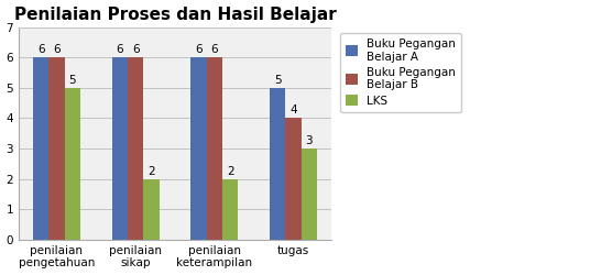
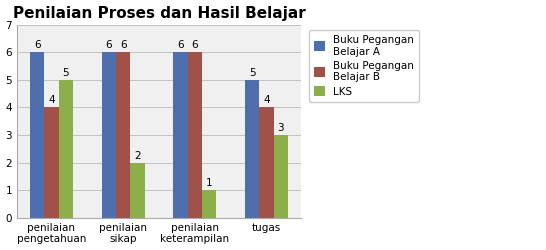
Buku Pegangan Belajar B/penilaian pengetahuan: 6 -> 4
LKS/penilaian keterampilan: 2 -> 1
